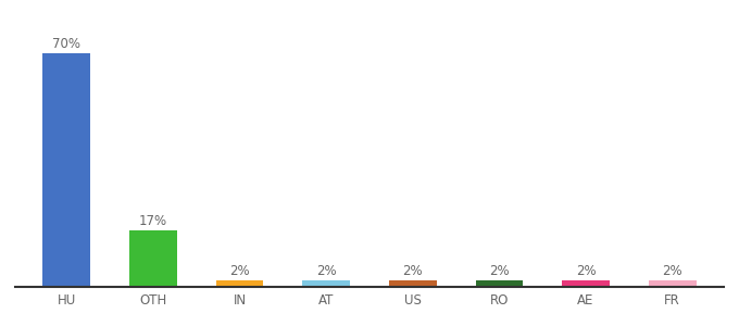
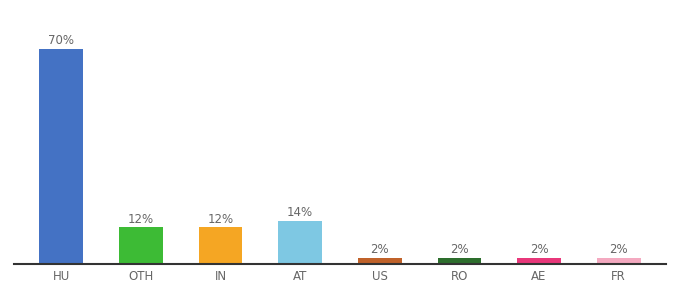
OTH: 17% -> 12%
IN: 2% -> 12%
AT: 2% -> 14%
